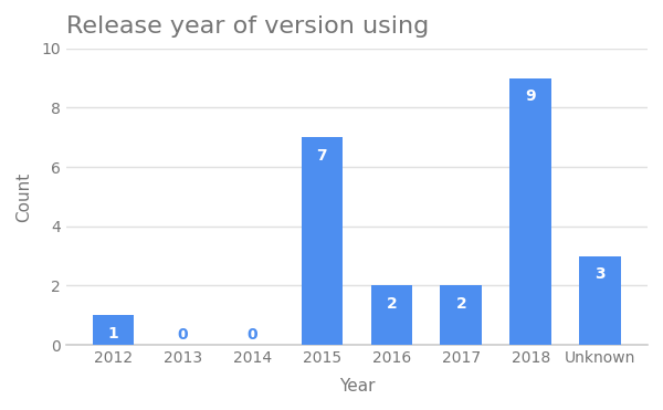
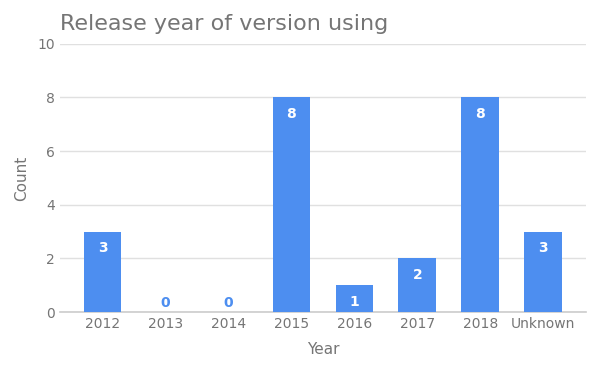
2012: 1 -> 3
2015: 7 -> 8
2016: 2 -> 1
2018: 9 -> 8
